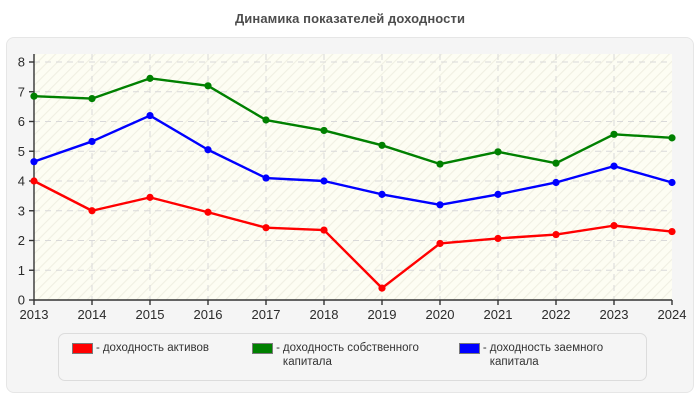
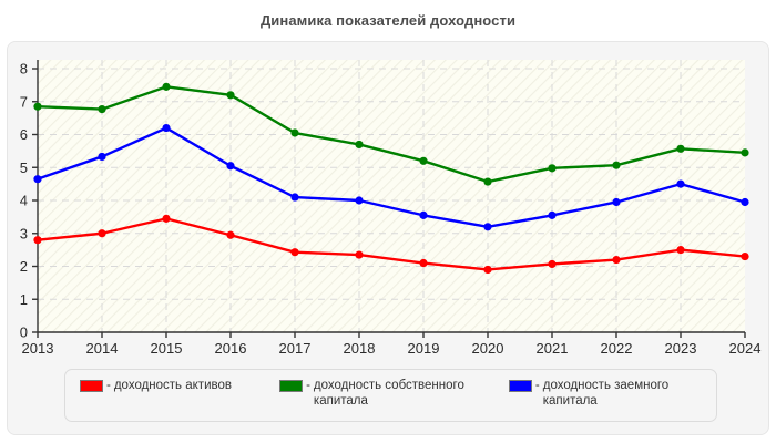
- доходность активов/2013: 4.0 -> 2.8
- доходность активов/2019: 0.4 -> 2.1
- доходность собственного капитала/2022: 4.6 -> 5.1
